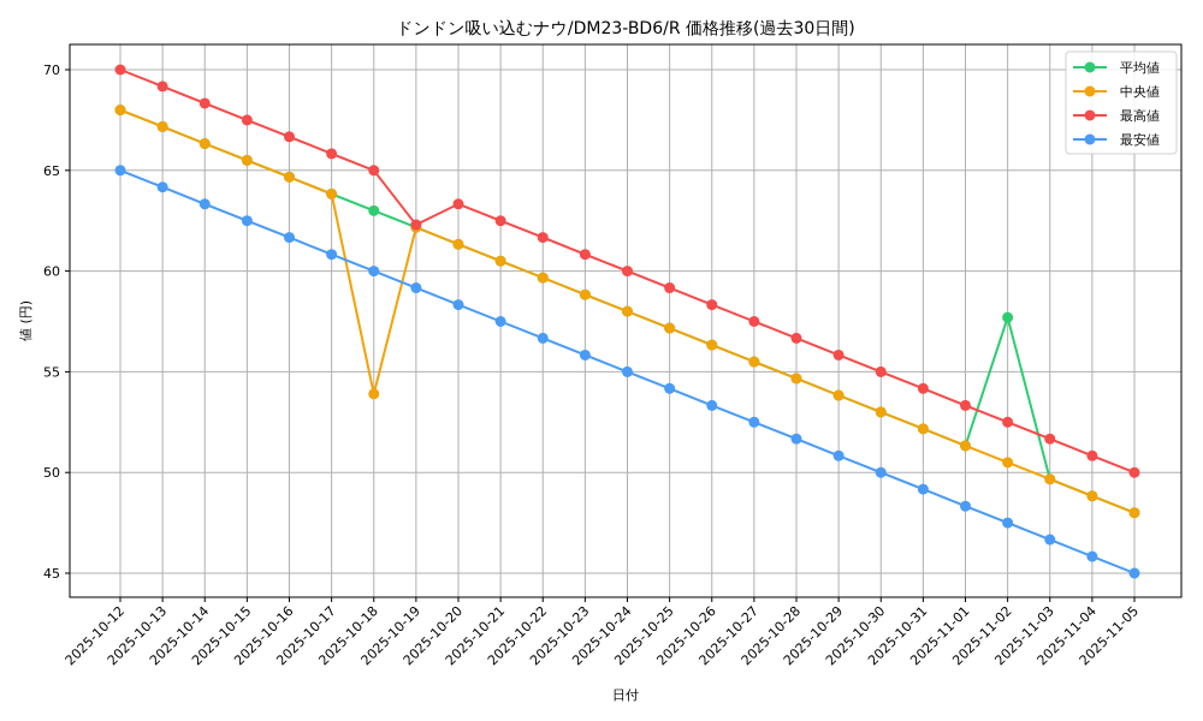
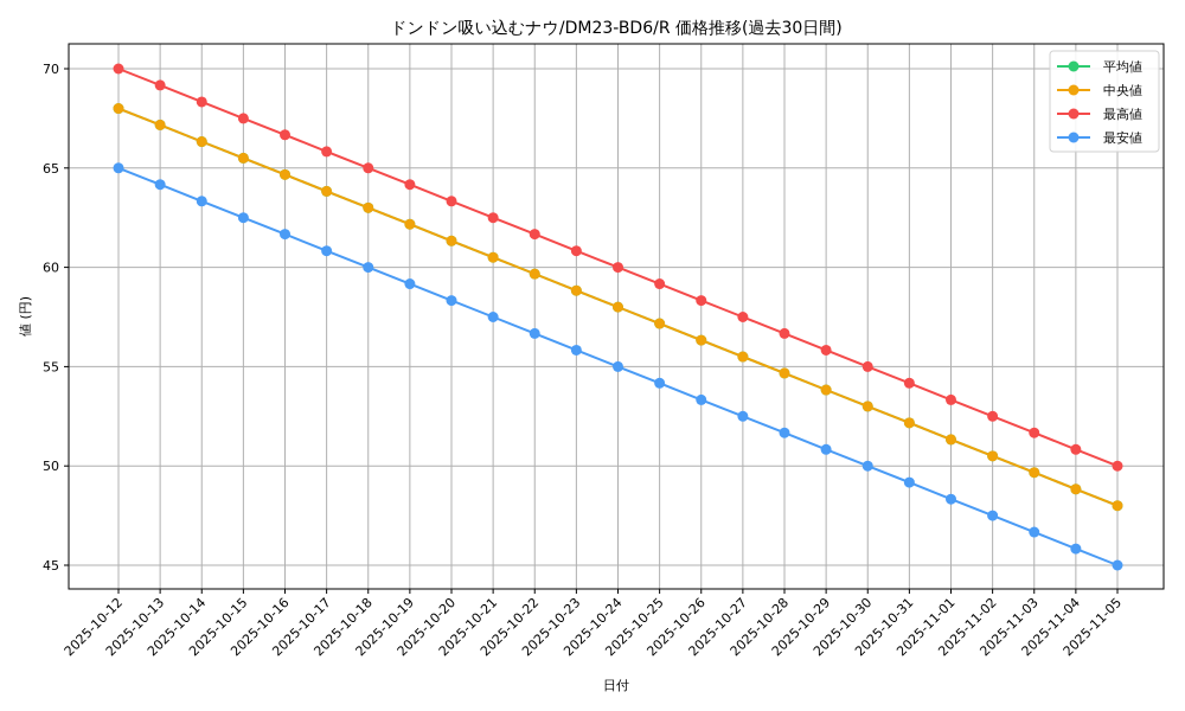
中央値/2025-10-18: 53.9 -> 63.0
最高値/2025-10-19: 62.3 -> 64.2
平均値/2025-11-02: 57.7 -> 50.5
